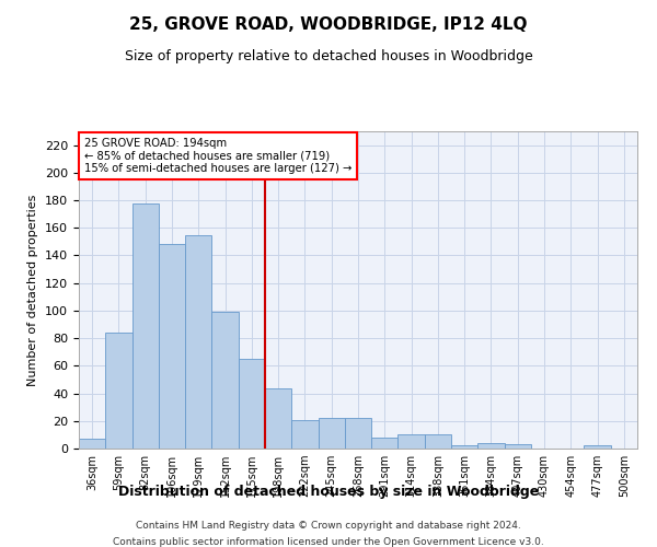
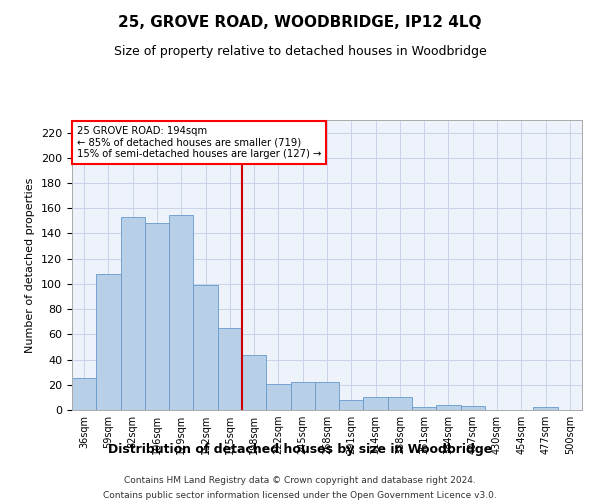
36sqm: 7 -> 25
59sqm: 84 -> 108
82sqm: 178 -> 153
